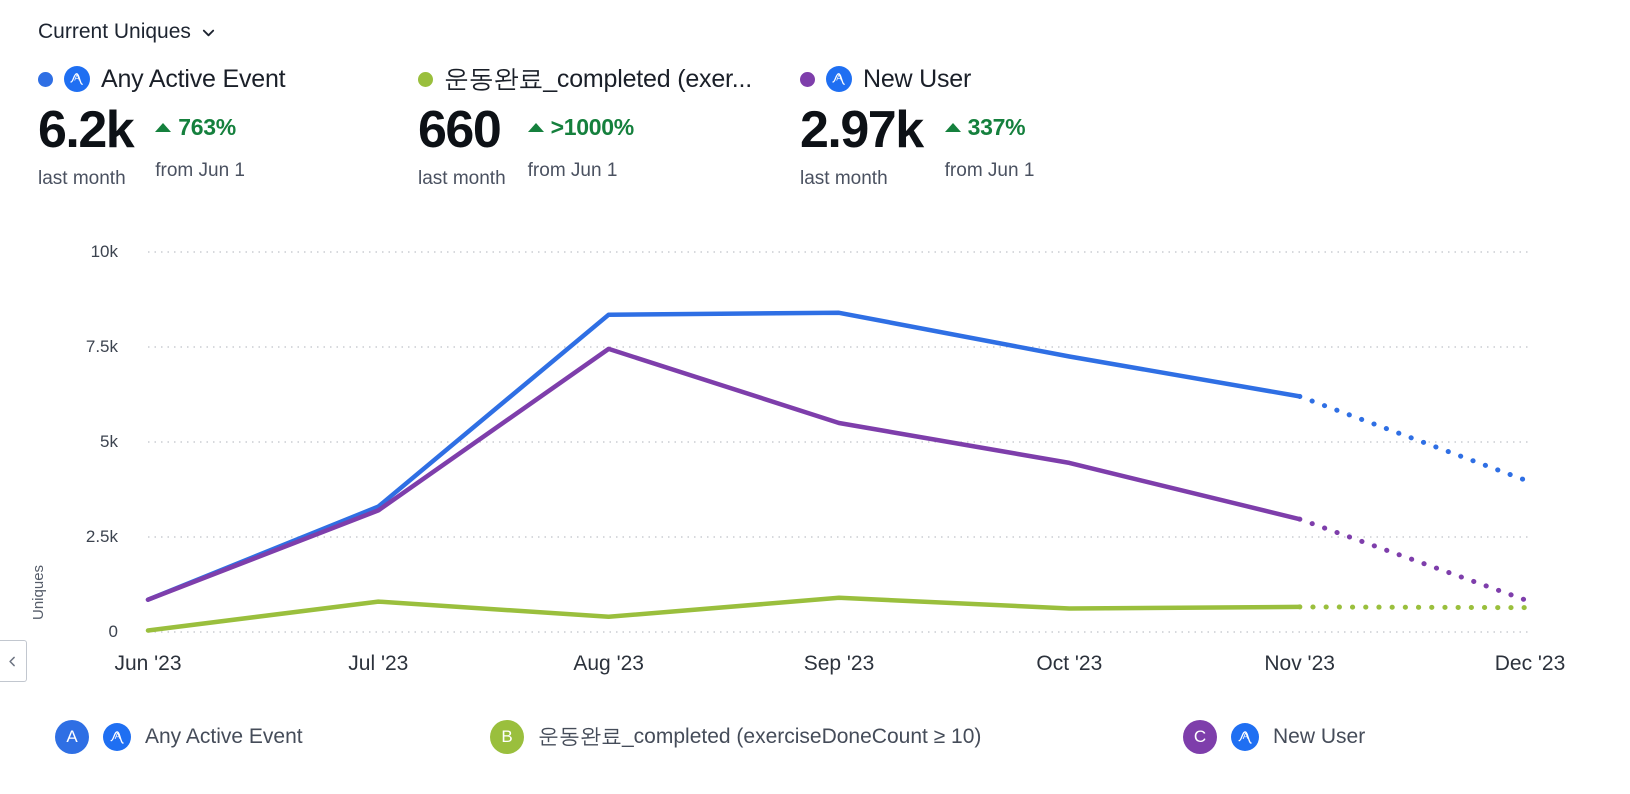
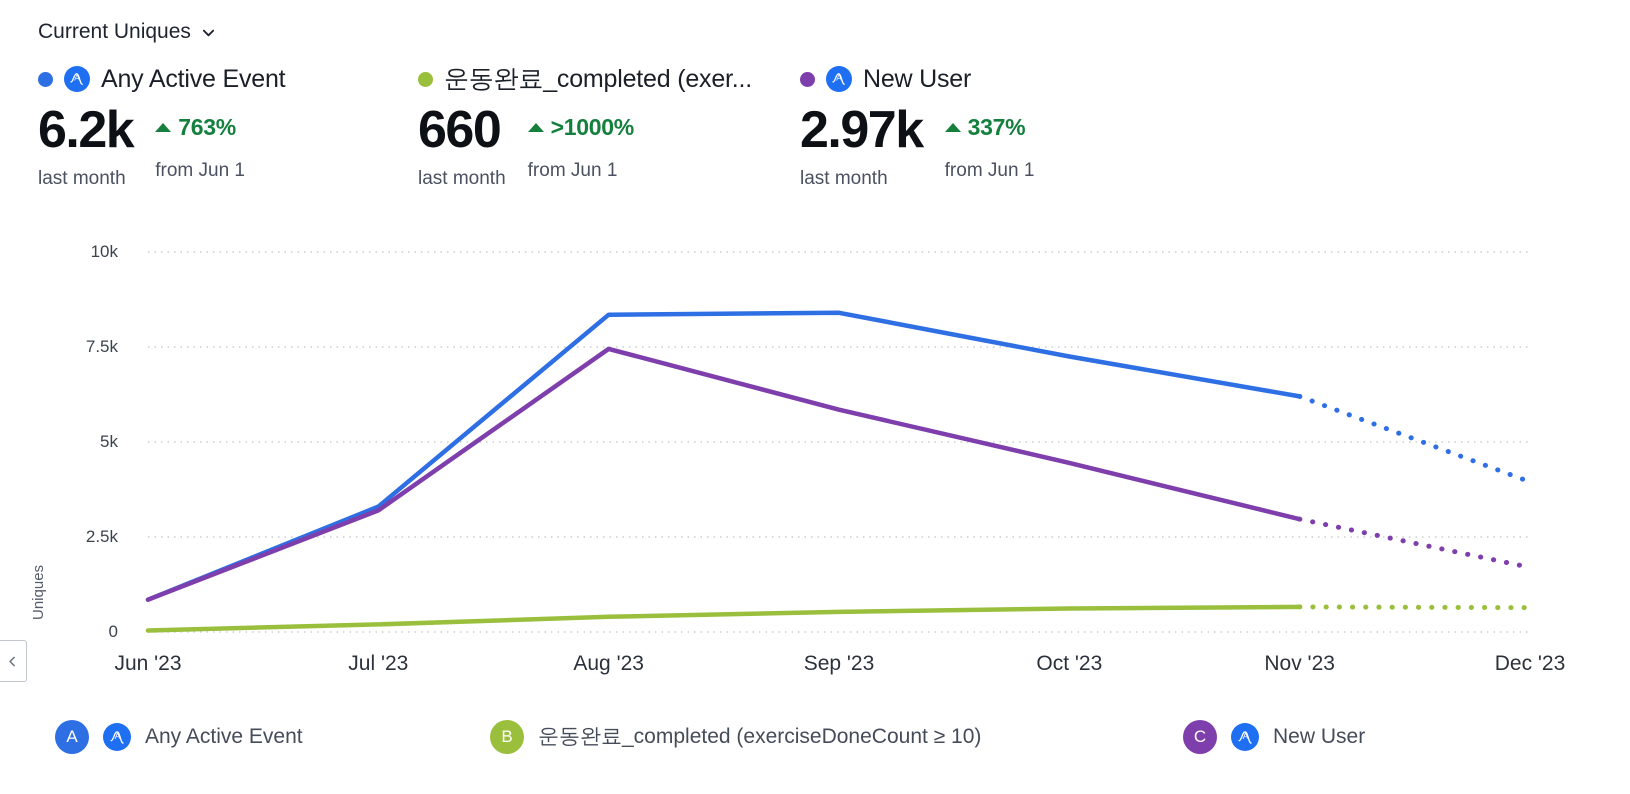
운동완료_completed (exerciseDoneCount ≥ 10)/Jul '23: 0.8k -> 0.2k
운동완료_completed (exerciseDoneCount ≥ 10)/Sep '23: 0.9k -> 0.5k
New User/Sep '23: 5.5k -> 5.8k
New User/Dec '23: 0.8k -> 1.7k
